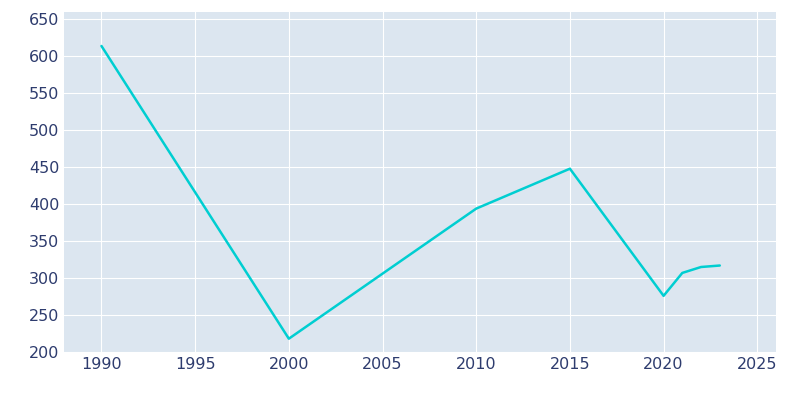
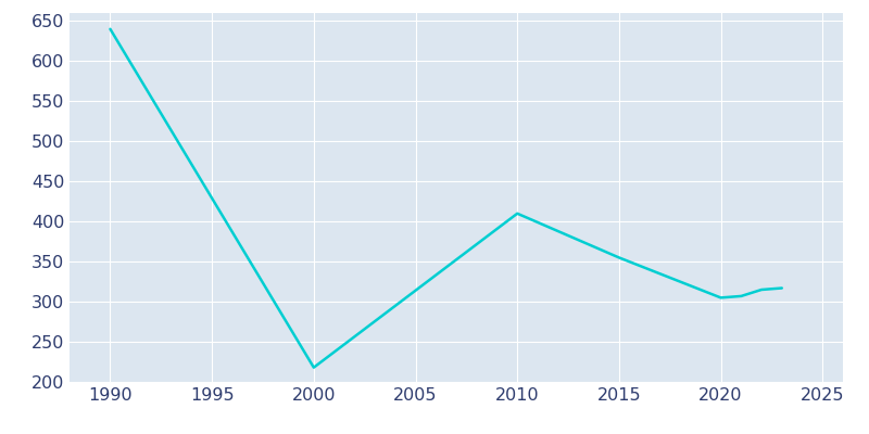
1990: 614 -> 640
2010: 394 -> 410
2015: 448 -> 355
2020: 276 -> 305
